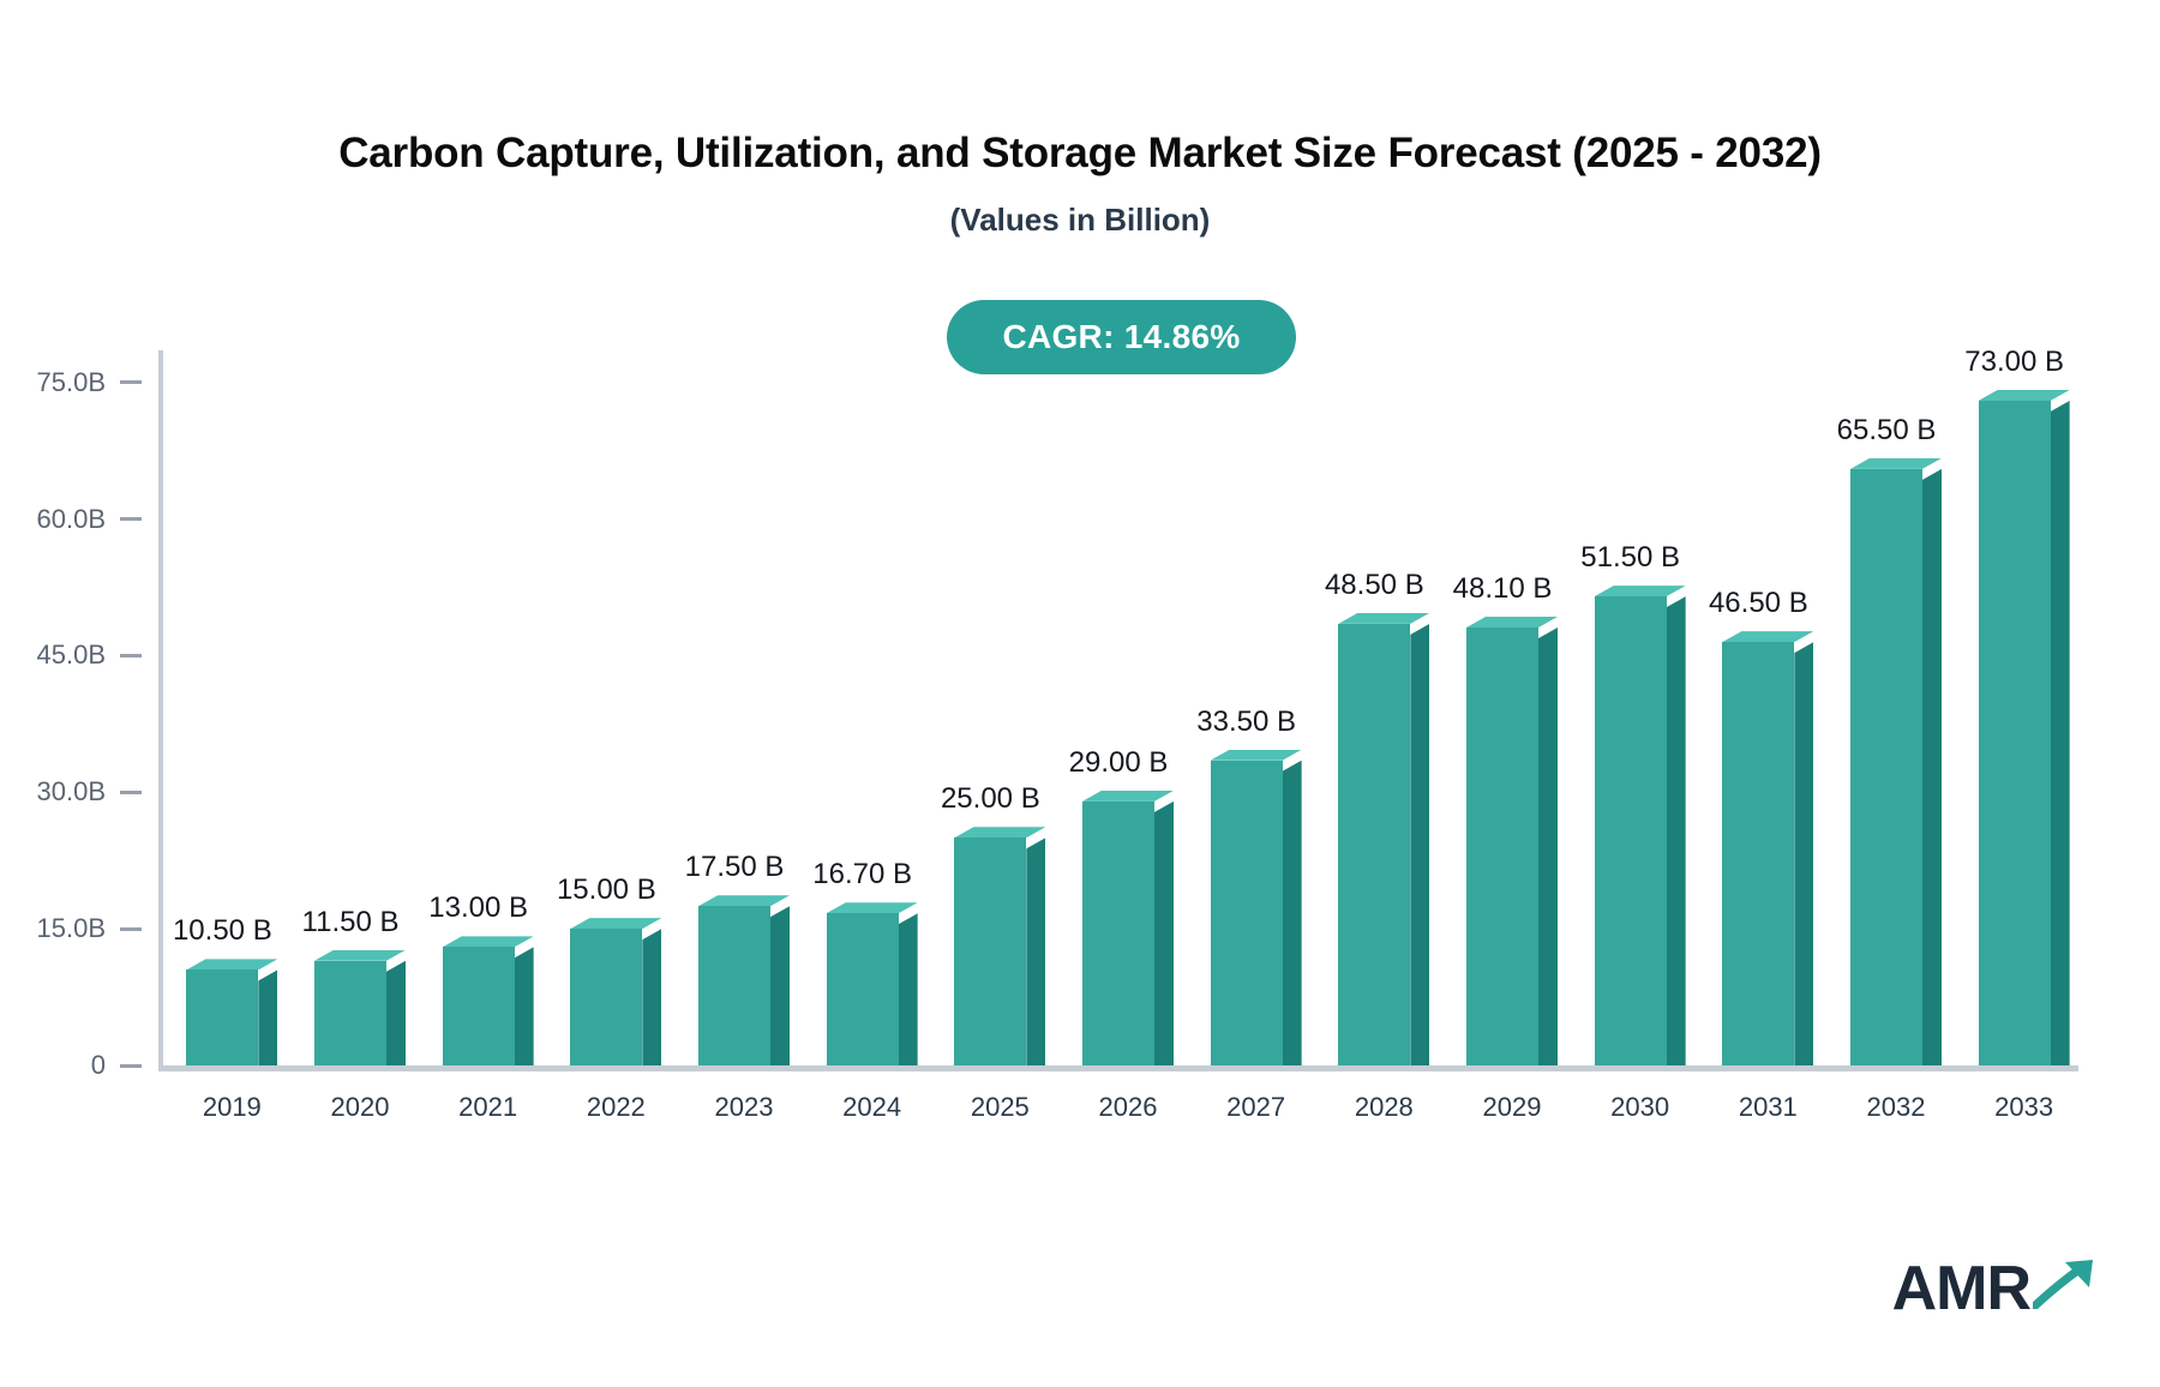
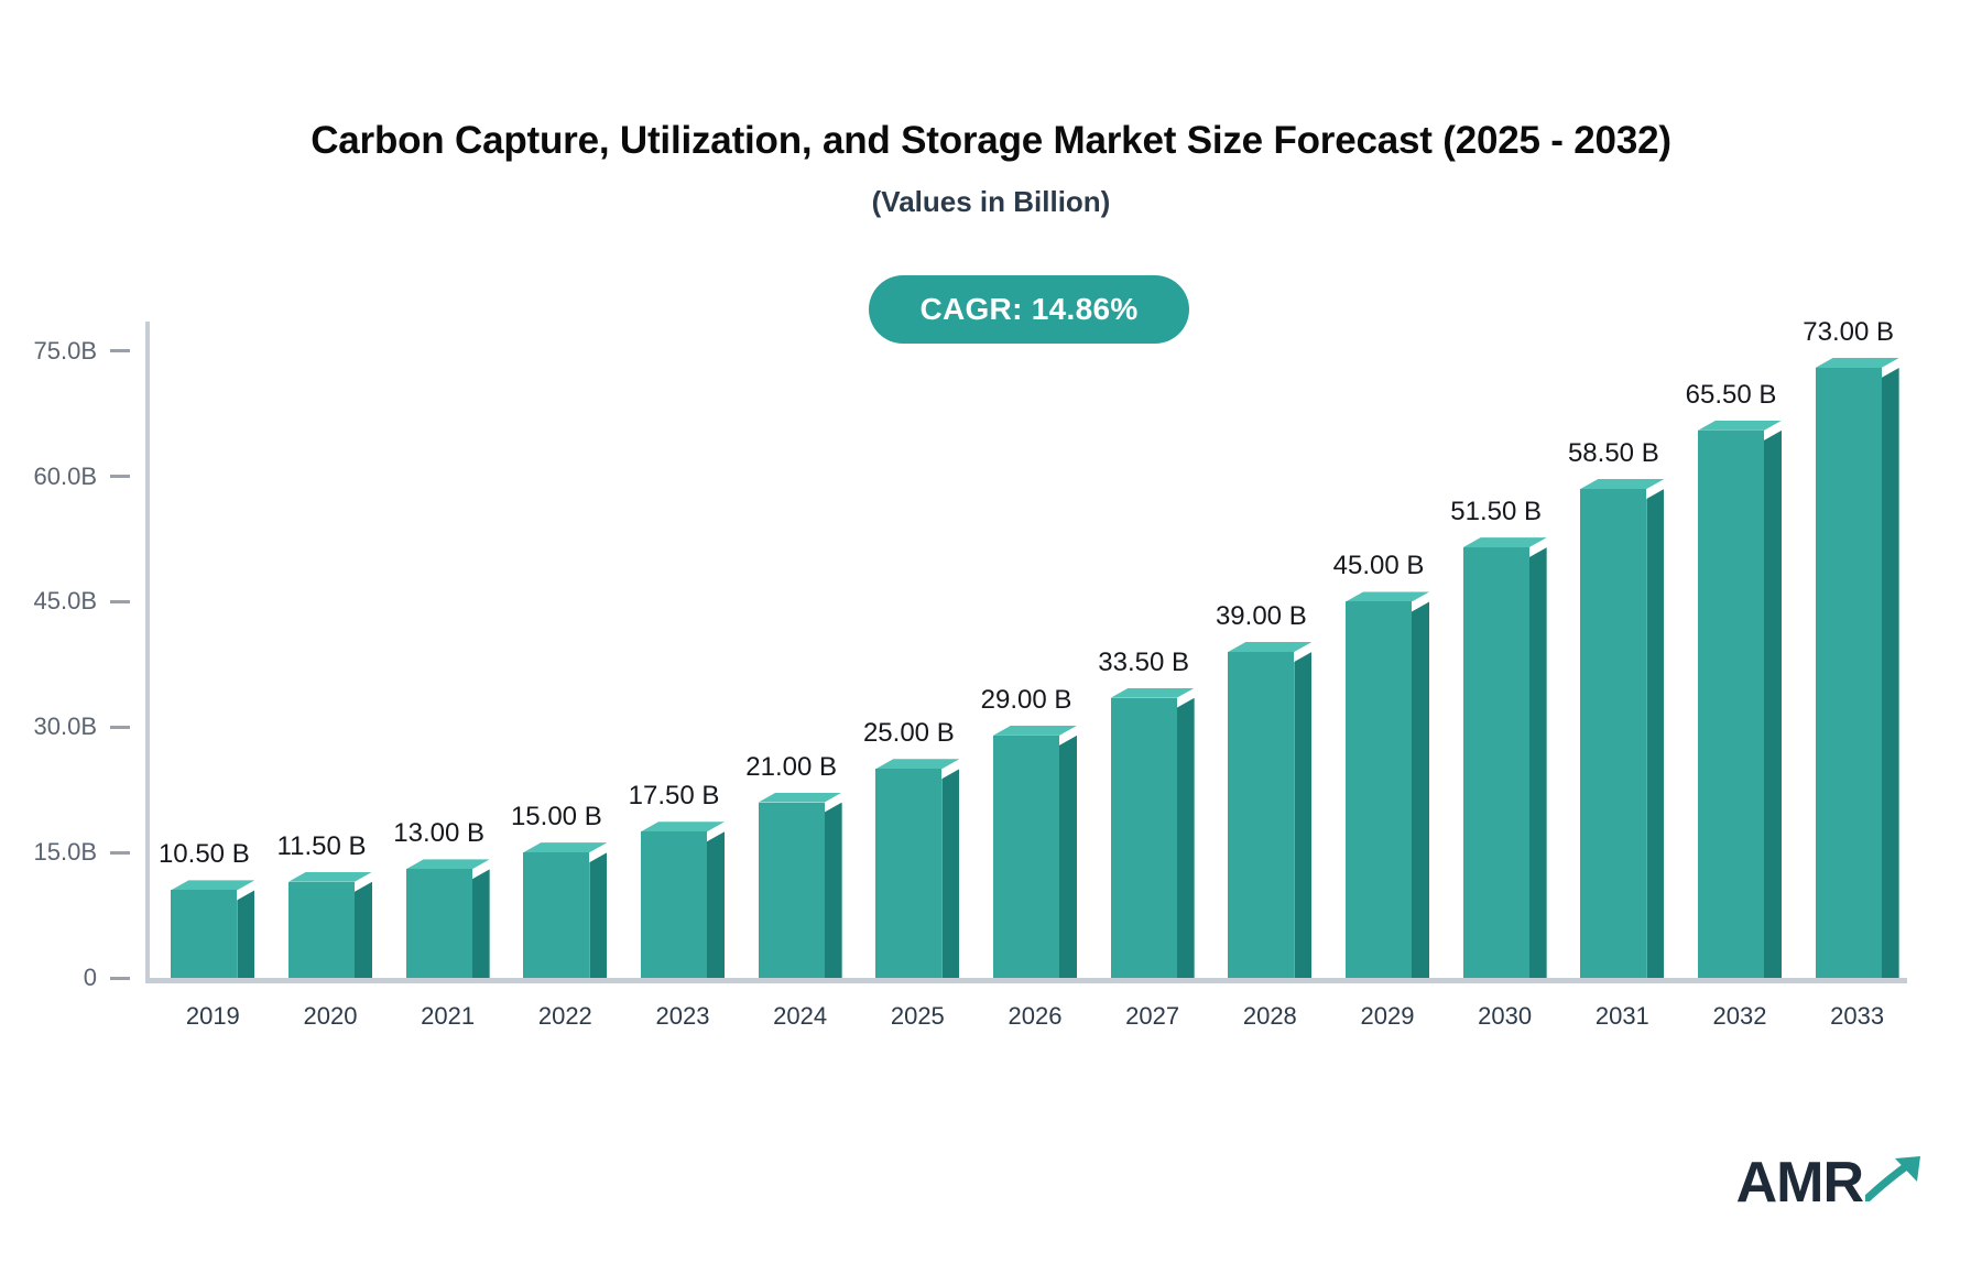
2024: 16.70 -> 21.00
2028: 48.50 -> 39.00
2029: 48.10 -> 45.00
2031: 46.50 -> 58.50
